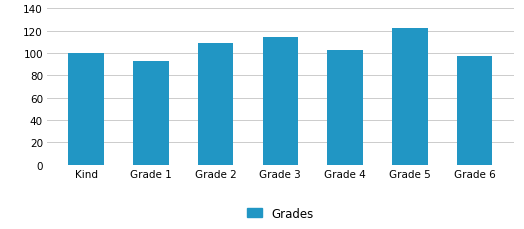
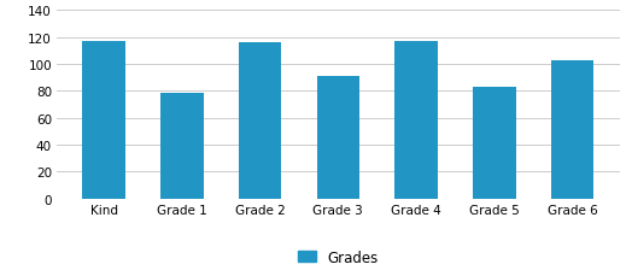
Kind: 100 -> 117
Grade 1: 93 -> 78
Grade 2: 109 -> 116
Grade 3: 114 -> 91
Grade 4: 103 -> 117
Grade 5: 122 -> 83
Grade 6: 97 -> 103
